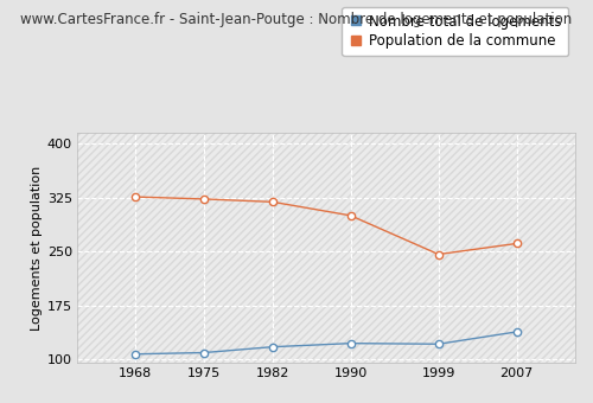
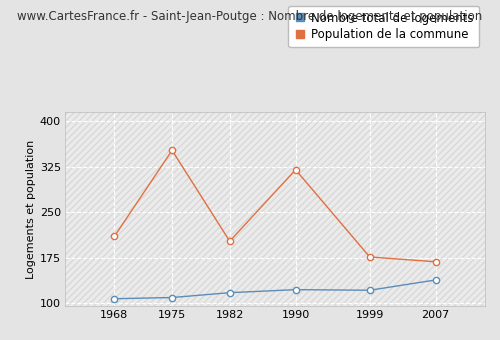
Population de la commune/1968: 326 -> 210
Population de la commune/1975: 323 -> 352
Population de la commune/1982: 319 -> 202
Population de la commune/1990: 300 -> 320
Population de la commune/1999: 246 -> 176
Population de la commune/2007: 261 -> 168
